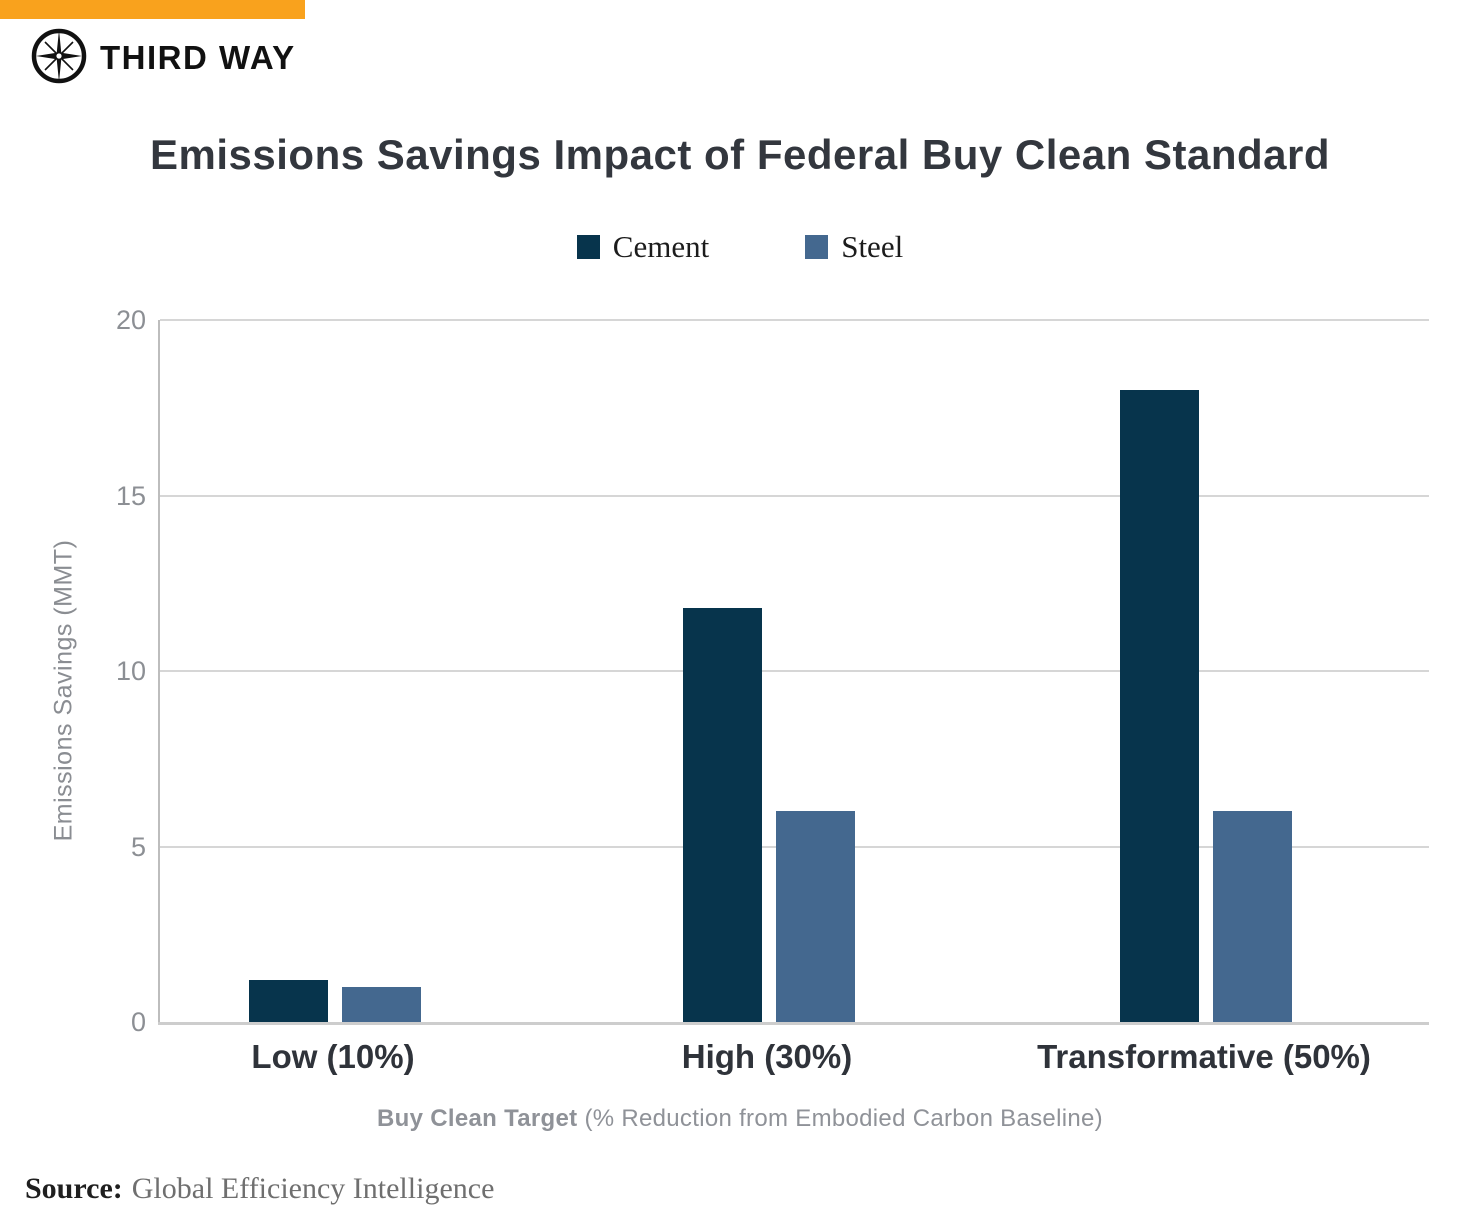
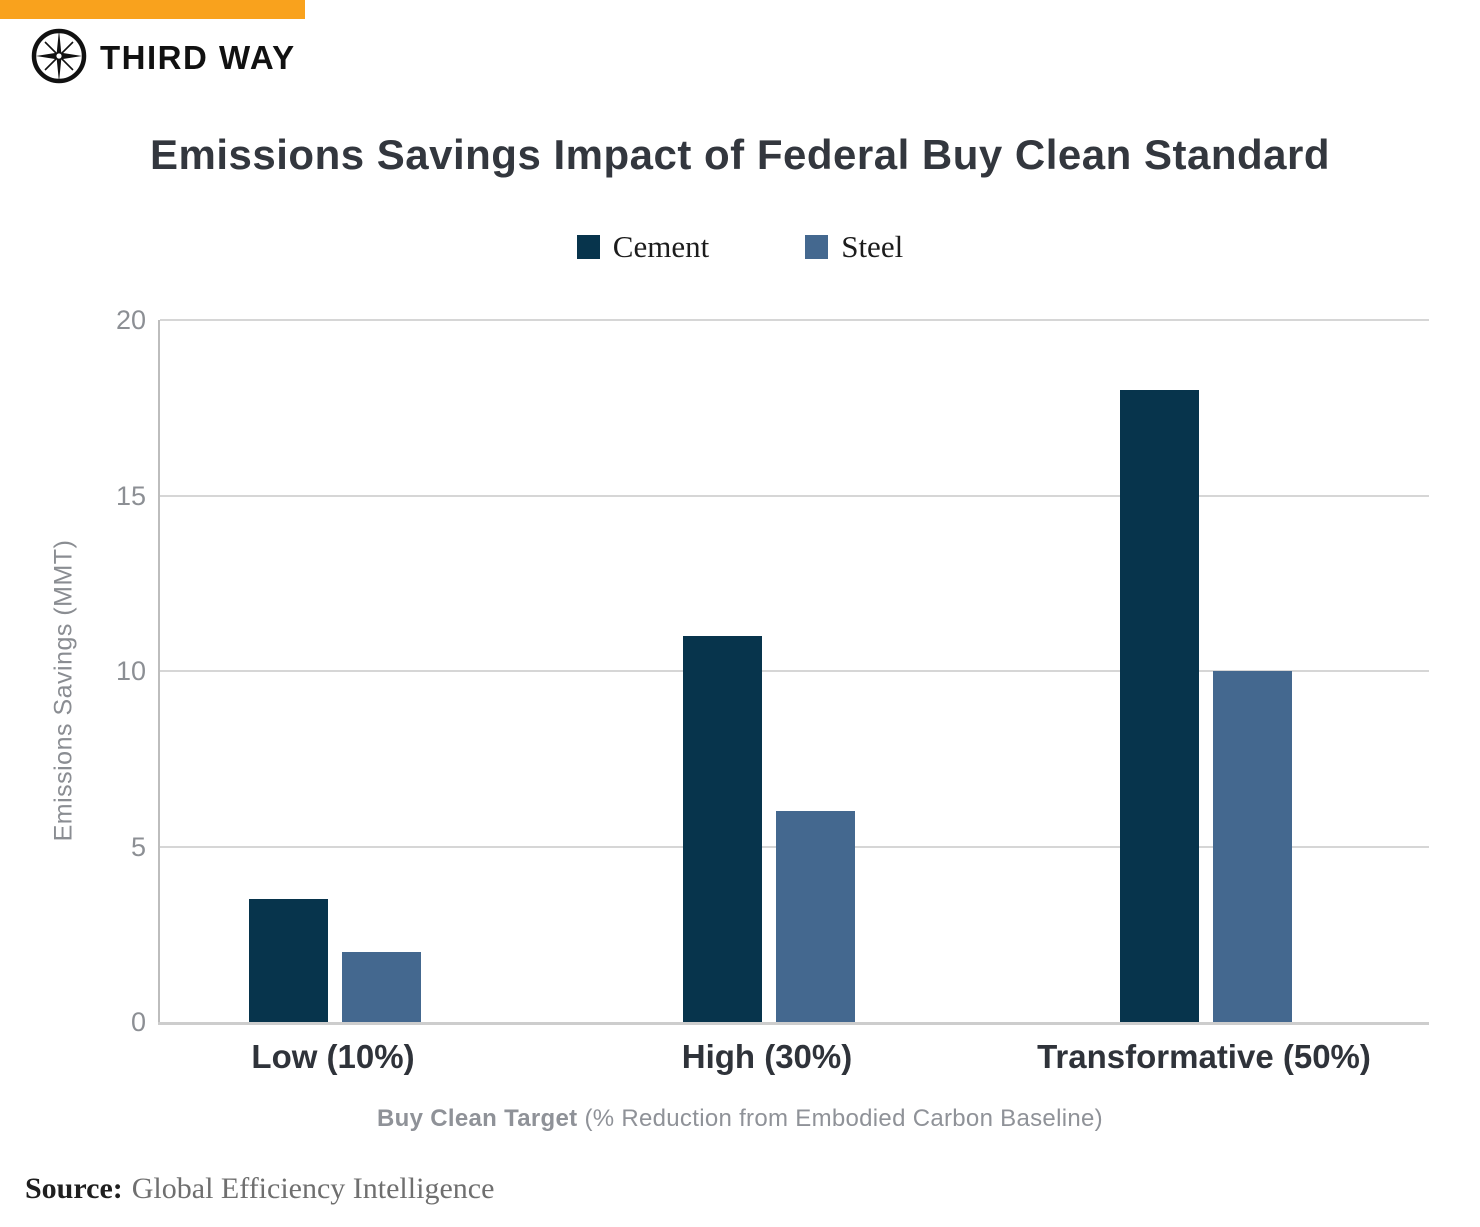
Cement/Low (10%): 1.2 -> 3.5
Steel/Low (10%): 1 -> 2
Cement/High (30%): 11.8 -> 11.0
Steel/Transformative (50%): 6 -> 10
